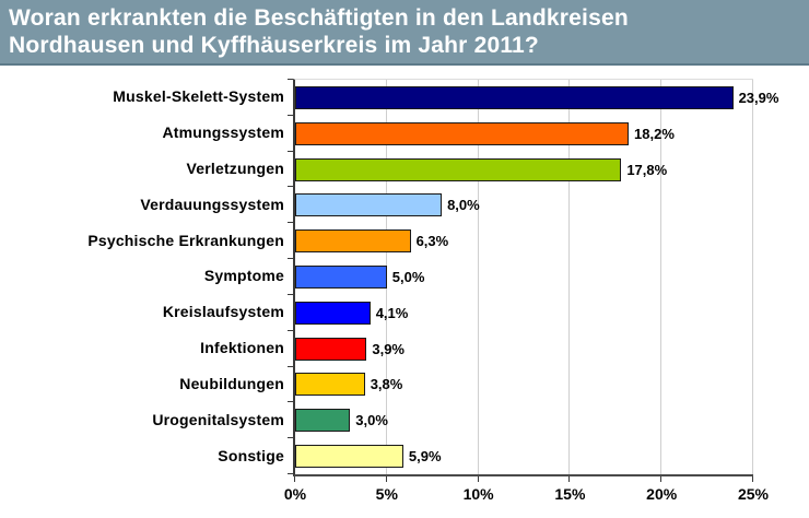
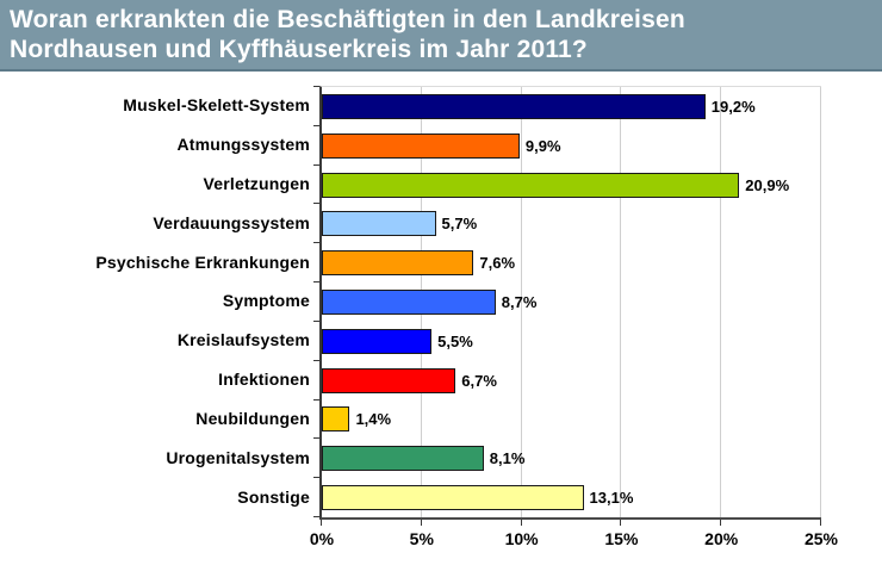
Muskel-Skelett-System: 23,9% -> 19,2%
Atmungssystem: 18,2% -> 9,9%
Verletzungen: 17,8% -> 20,9%
Verdauungssystem: 8,0% -> 5,7%
Psychische Erkrankungen: 6,3% -> 7,6%
Symptome: 5,0% -> 8,7%
Kreislaufsystem: 4,1% -> 5,5%
Infektionen: 3,9% -> 6,7%
Neubildungen: 3,8% -> 1,4%
Urogenitalsystem: 3,0% -> 8,1%
Sonstige: 5,9% -> 13,1%
